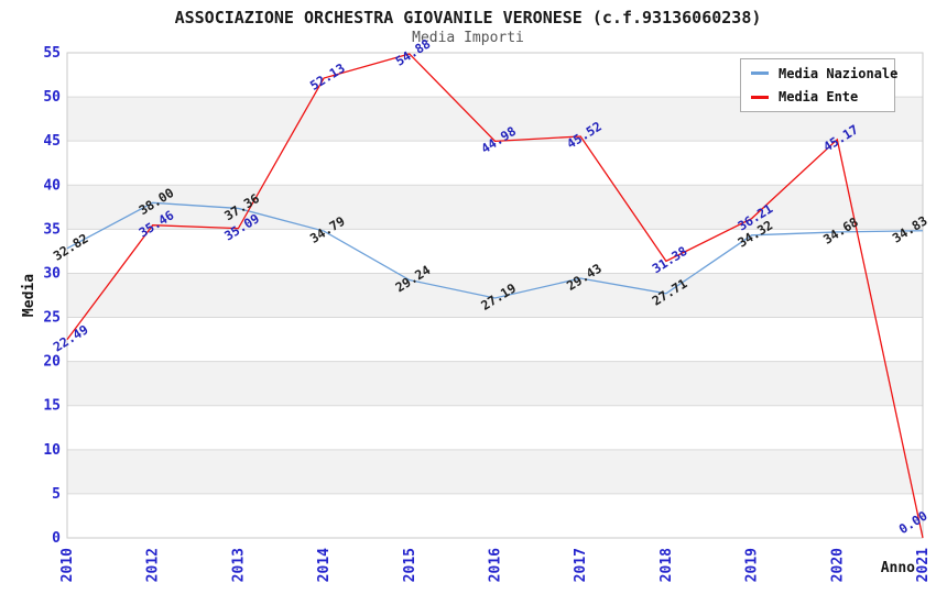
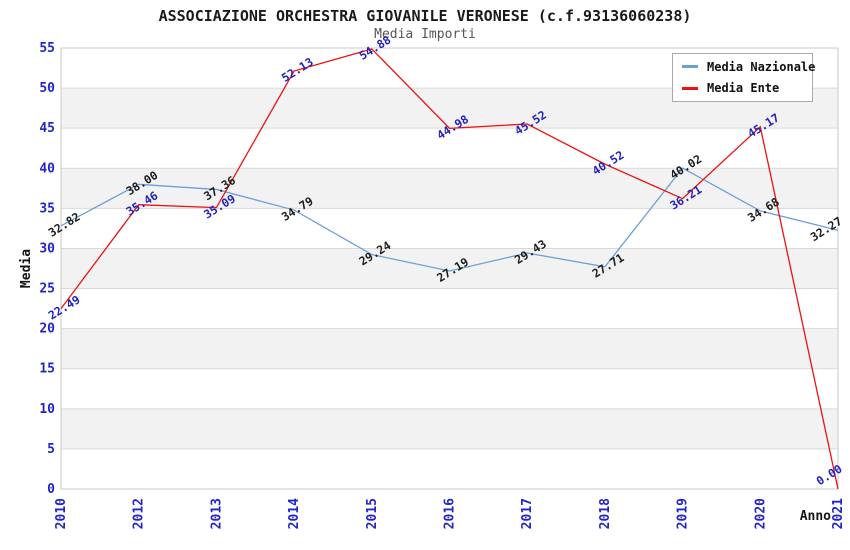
Media Ente/2018: 31.38 -> 40.52
Media Nazionale/2019: 34.32 -> 40.02
Media Nazionale/2021: 34.83 -> 32.27
